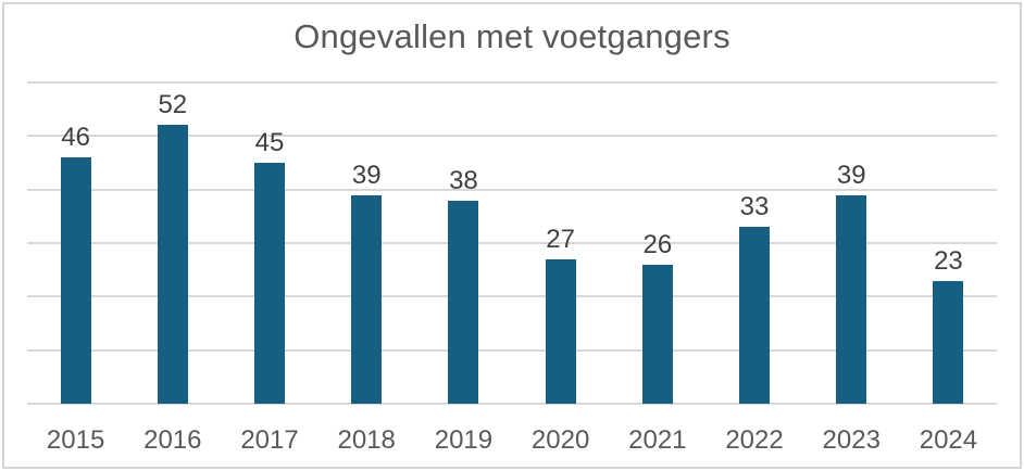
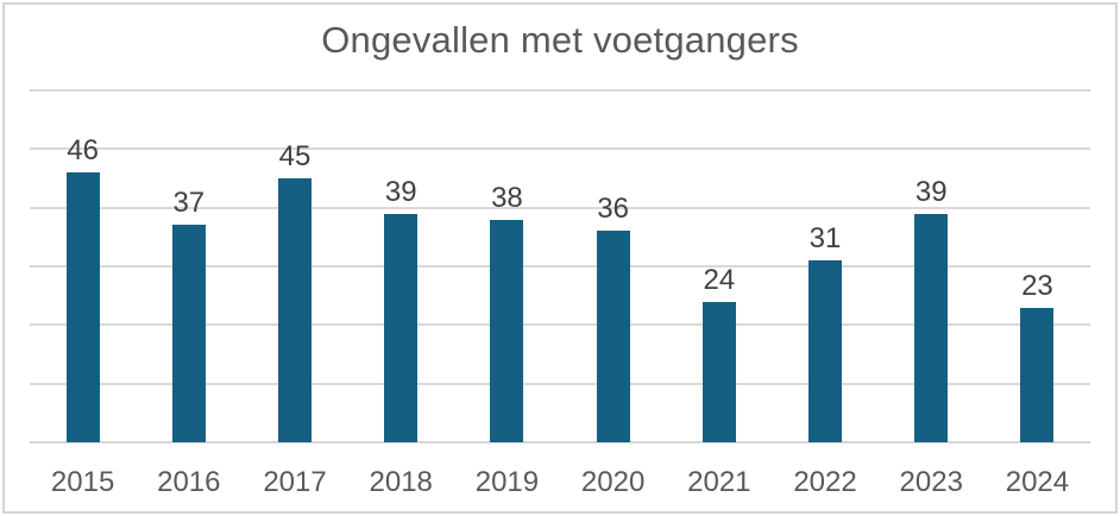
2016: 52 -> 37
2020: 27 -> 36
2021: 26 -> 24
2022: 33 -> 31
